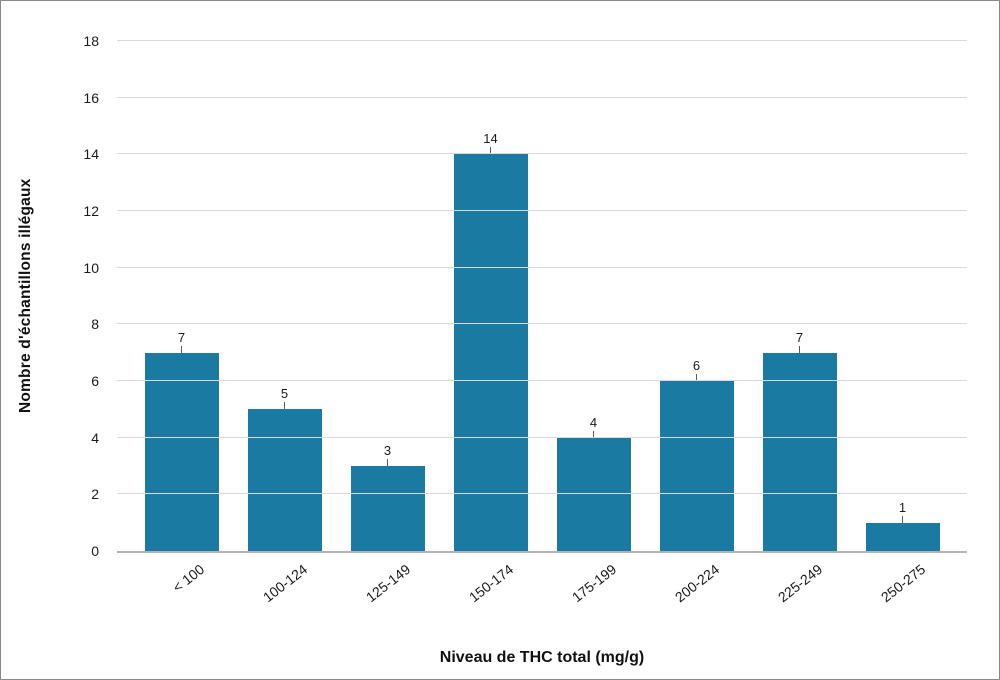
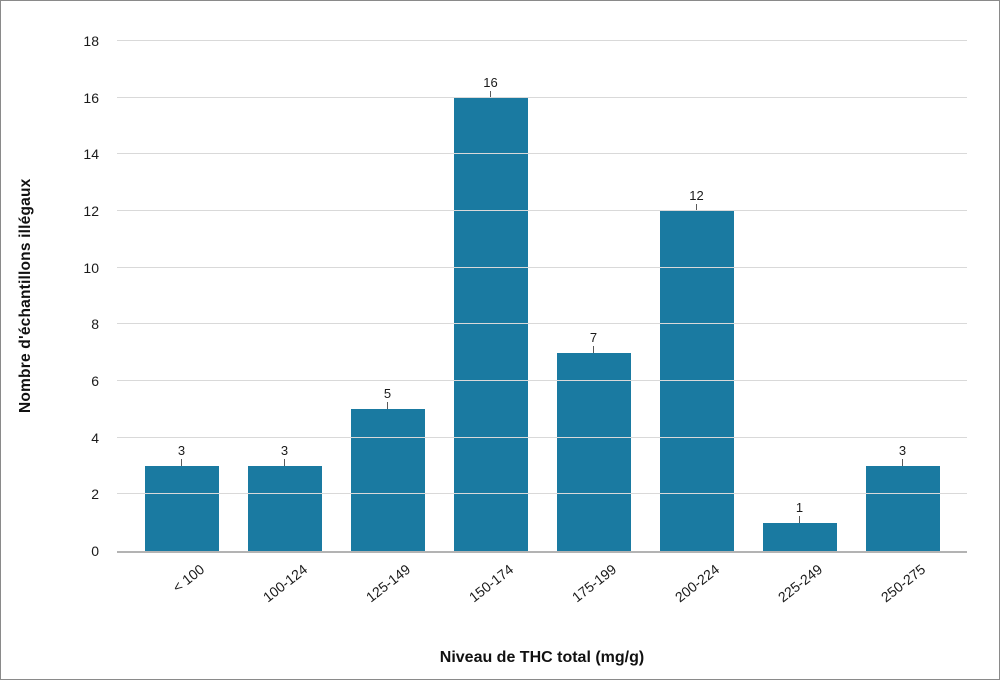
< 100: 7 -> 3
100-124: 5 -> 3
125-149: 3 -> 5
150-174: 14 -> 16
175-199: 4 -> 7
200-224: 6 -> 12
225-249: 7 -> 1
250-275: 1 -> 3
